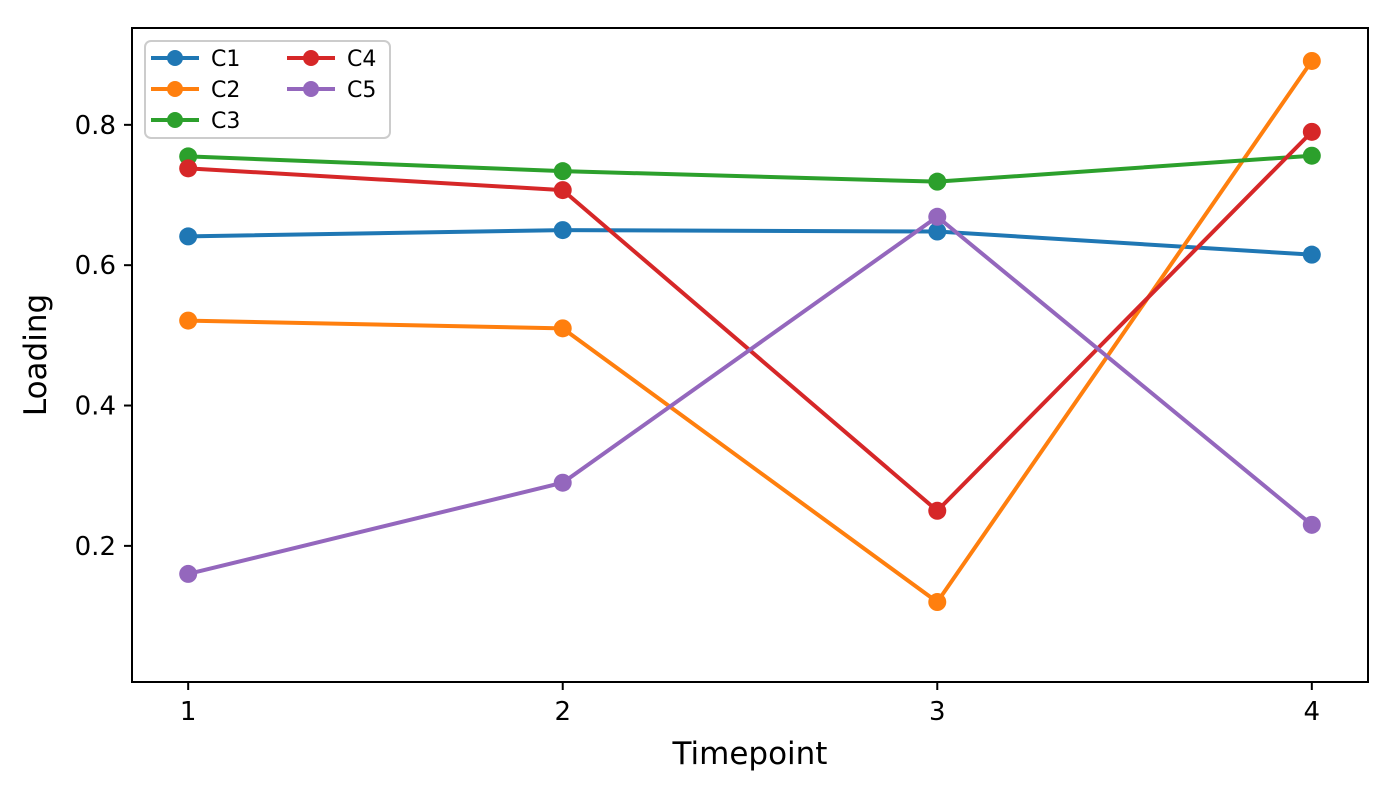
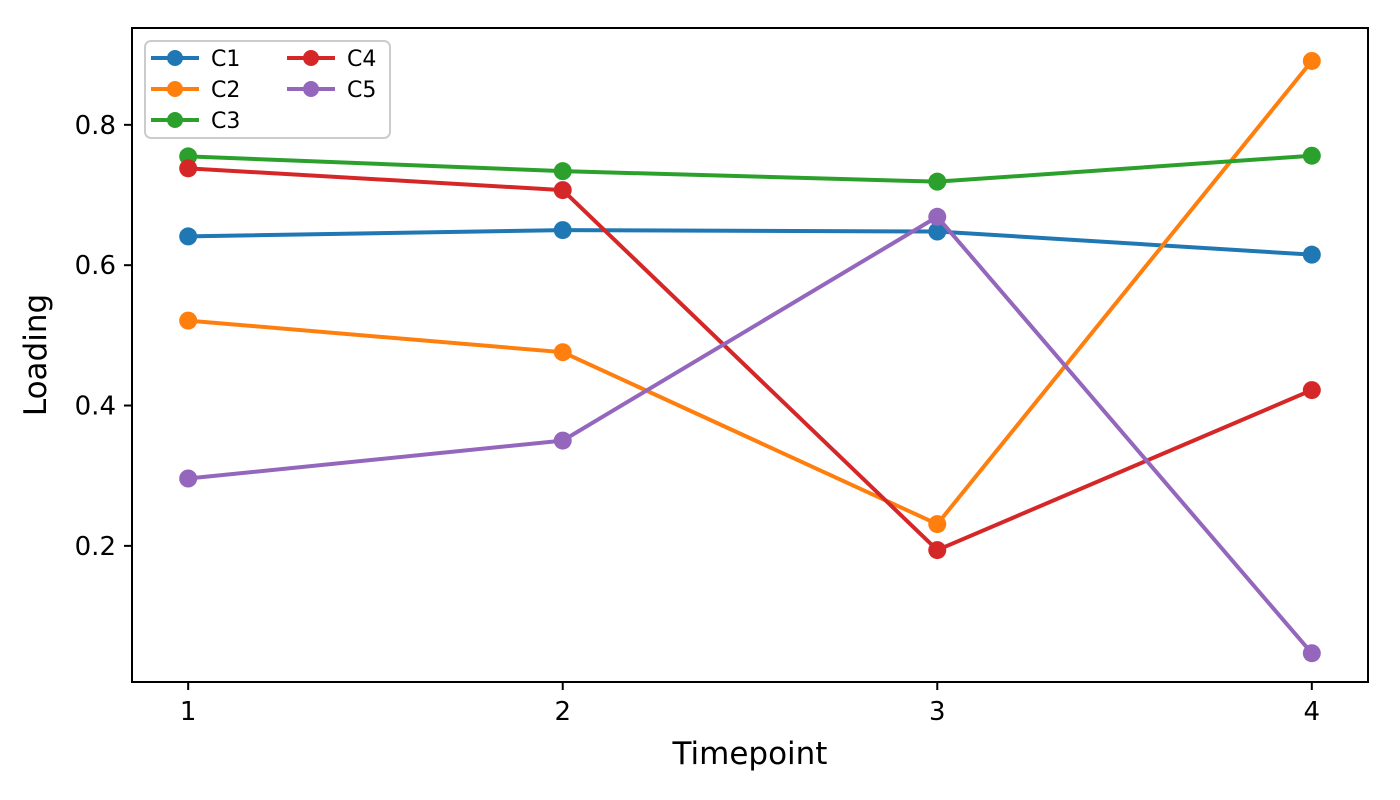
C5/1: 0.16 -> 0.30
C2/2: 0.51 -> 0.48
C5/2: 0.29 -> 0.35
C2/3: 0.12 -> 0.23
C4/3: 0.25 -> 0.19
C4/4: 0.79 -> 0.42
C5/4: 0.23 -> 0.05
